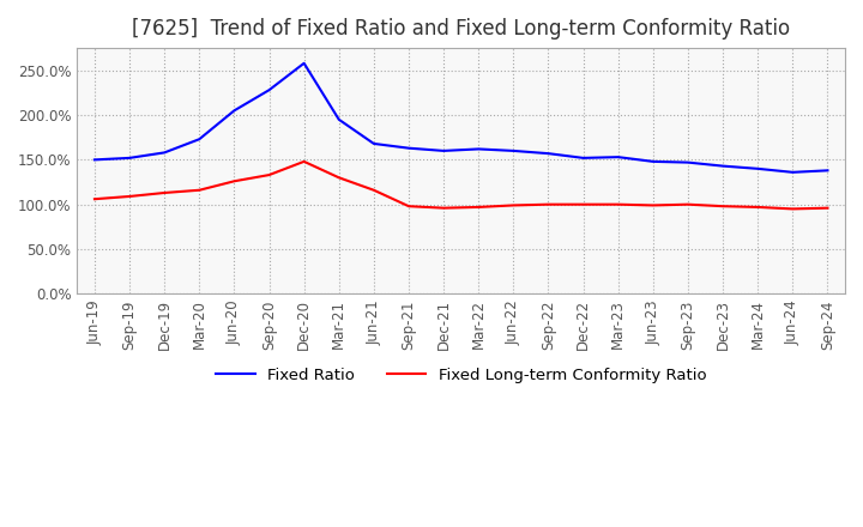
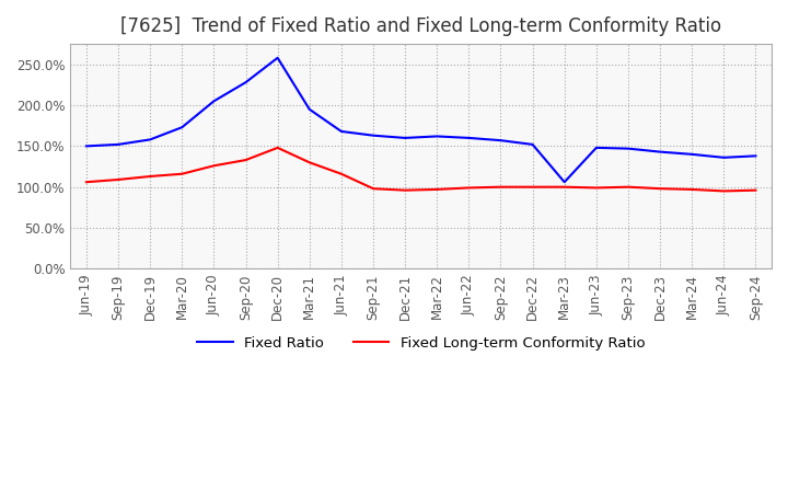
Fixed Ratio/Mar-23: 153% -> 106%
